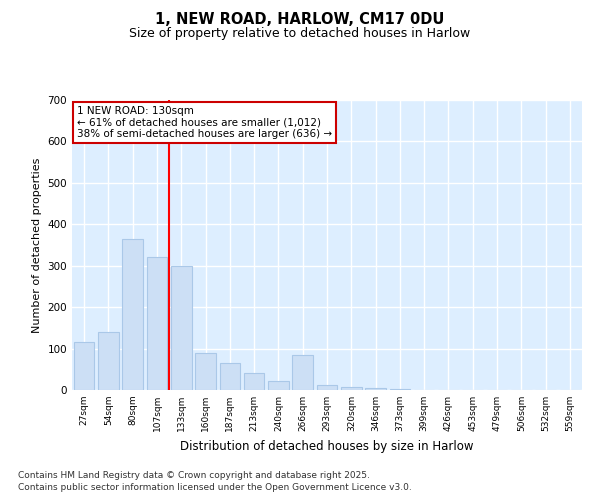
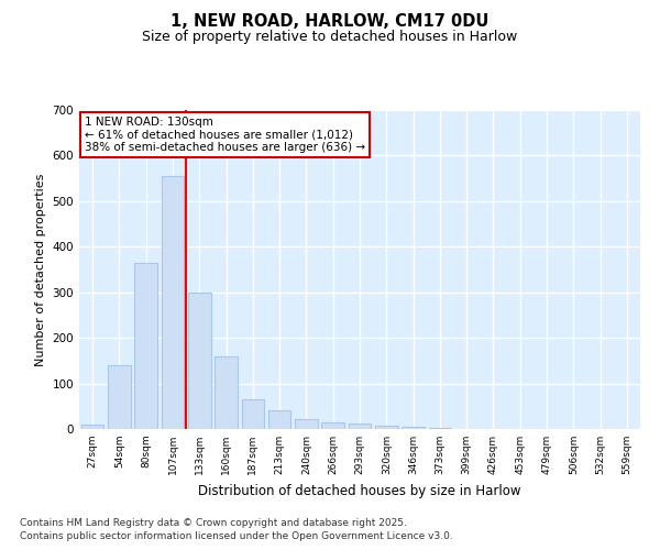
27sqm: 115 -> 10
107sqm: 320 -> 555
160sqm: 90 -> 160
266sqm: 85 -> 15
